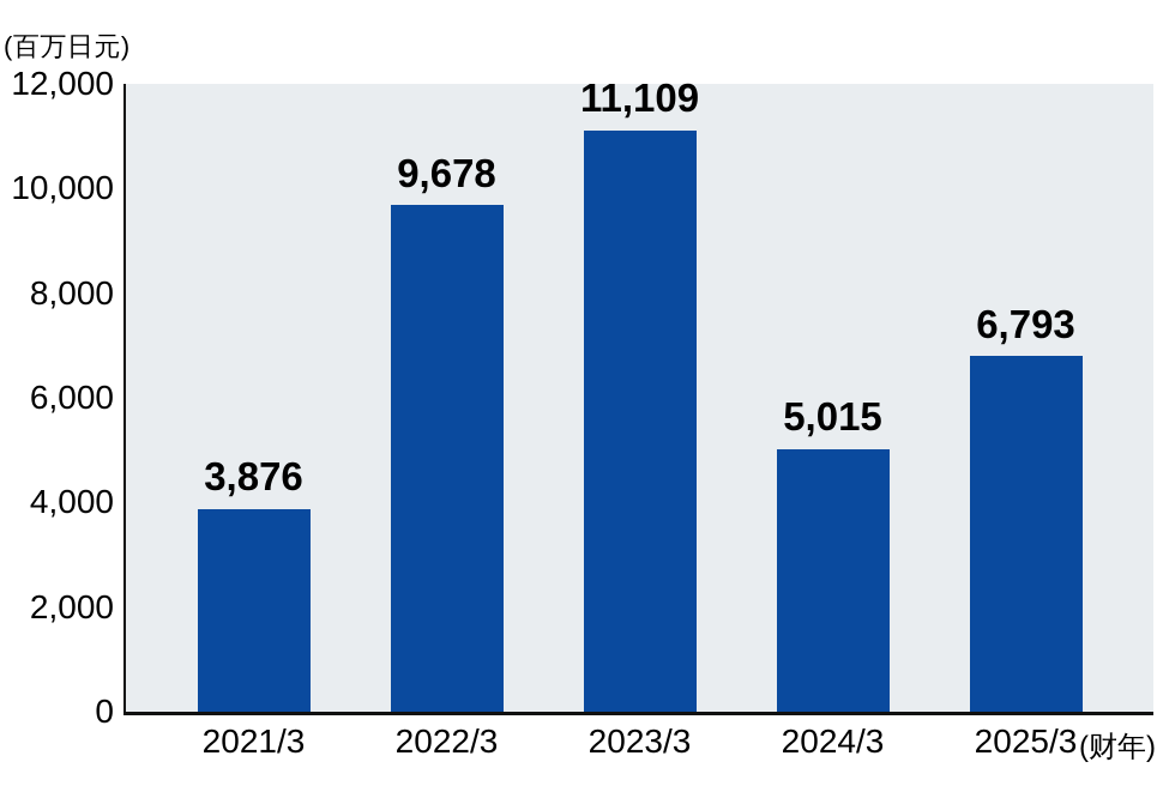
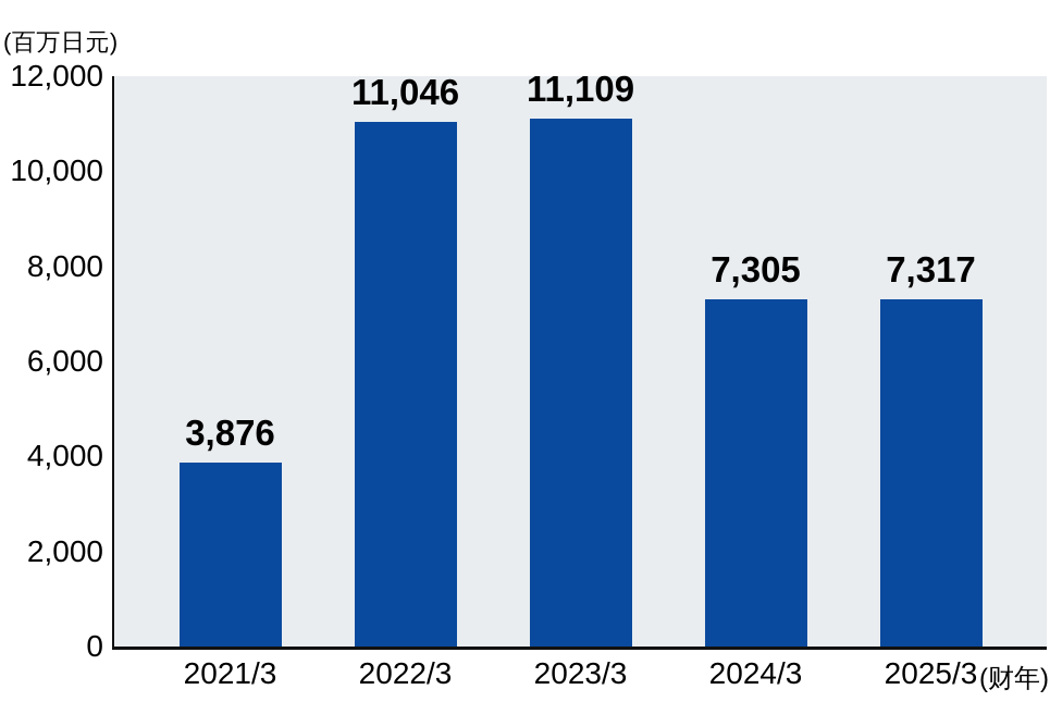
2022/3: 9,678 -> 11,046
2024/3: 5,015 -> 7,305
2025/3: 6,793 -> 7,317
